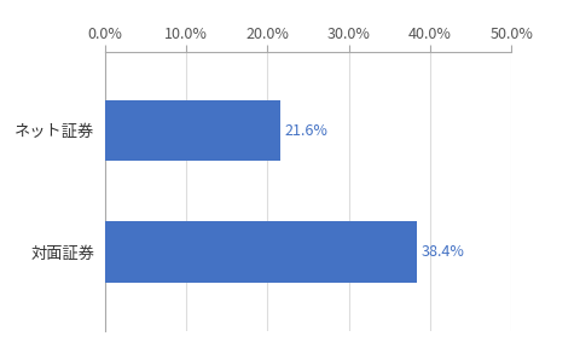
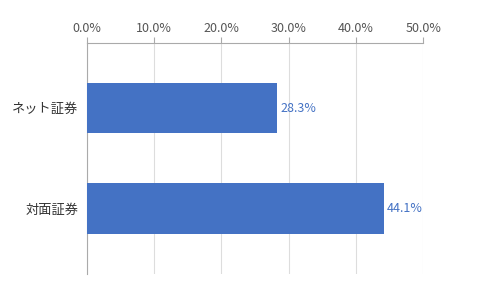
ネット証券: 21.6% -> 28.3%
対面証券: 38.4% -> 44.1%
